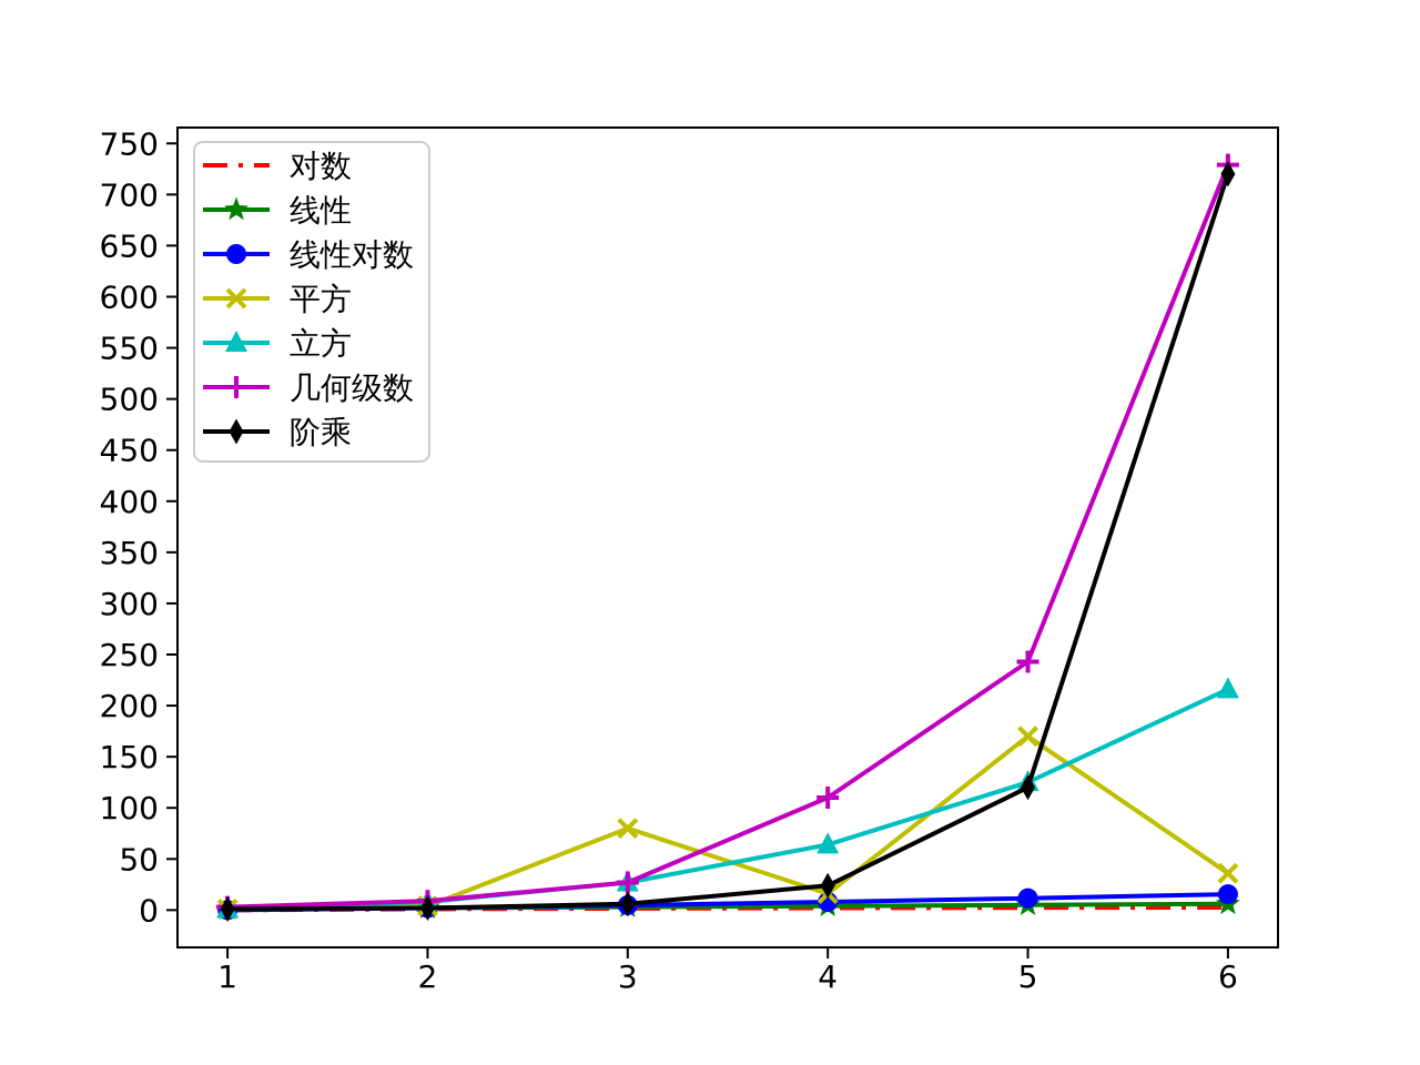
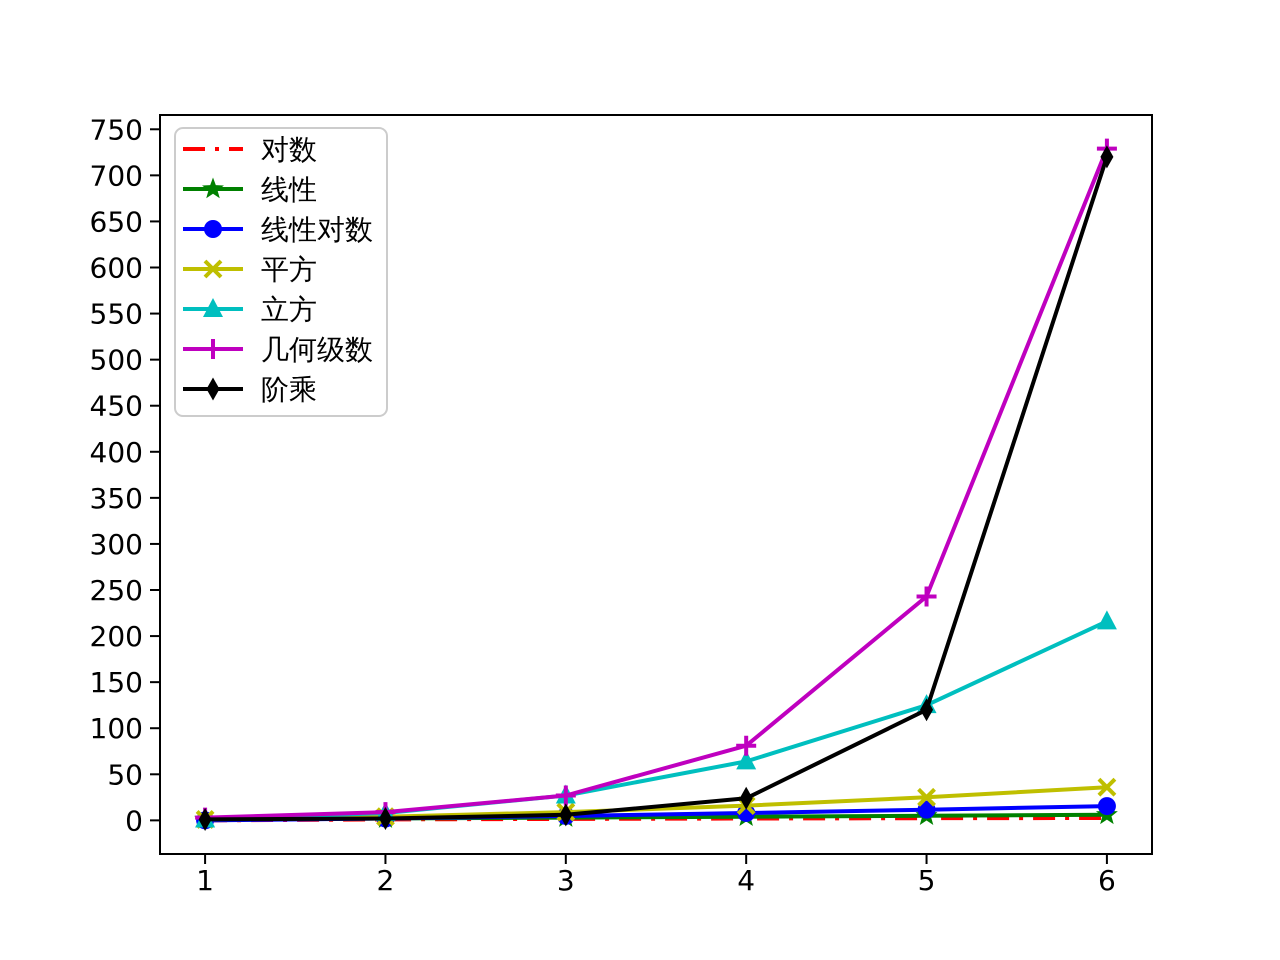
平方/3: 80 -> 10
几何级数/4: 110 -> 80
平方/5: 170 -> 20
